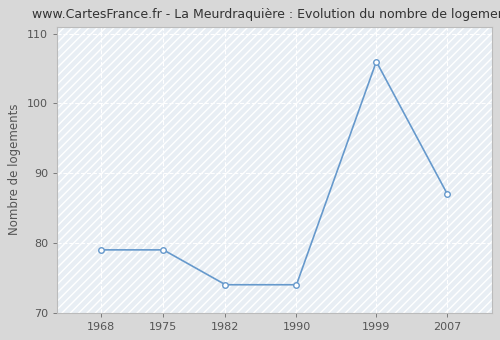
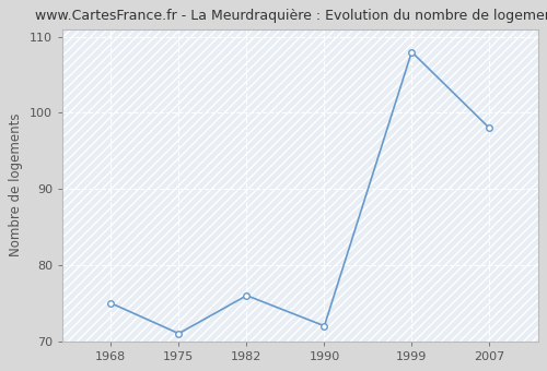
1968: 79 -> 75
1975: 79 -> 71
1982: 74 -> 76
1990: 74 -> 72
1999: 106 -> 108
2007: 87 -> 98
